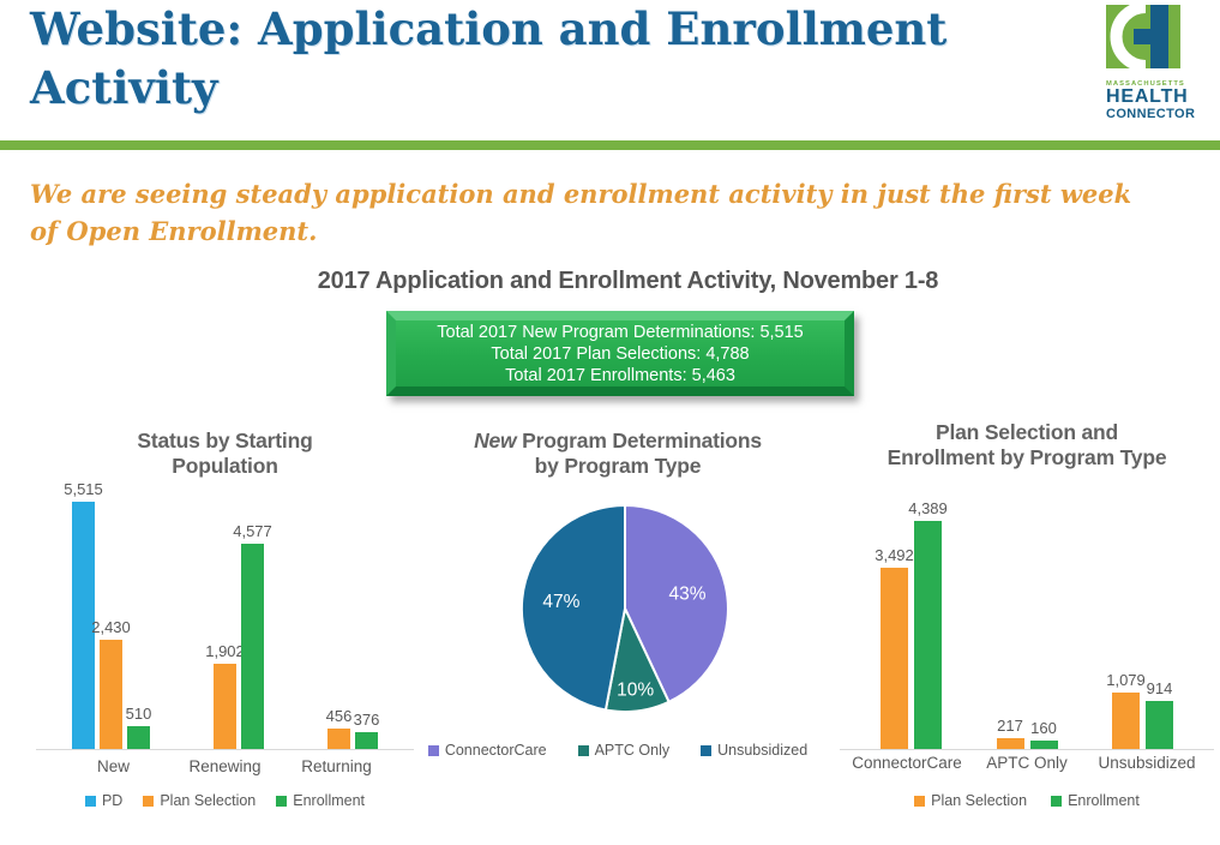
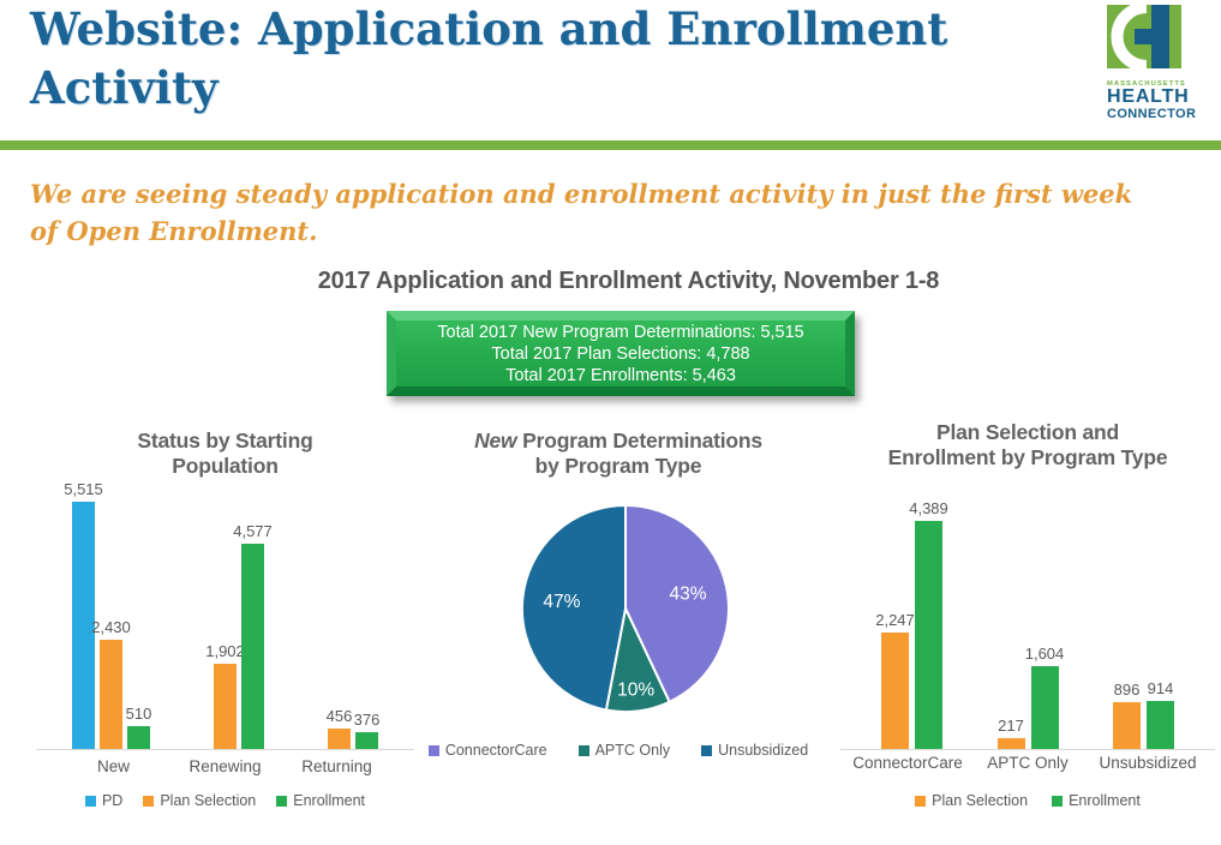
Plan Selection and Enrollment by Program Type/Plan Selection/ConnectorCare: 3,492 -> 2,247
Plan Selection and Enrollment by Program Type/Enrollment/APTC Only: 160 -> 1,604
Plan Selection and Enrollment by Program Type/Plan Selection/Unsubsidized: 1,079 -> 896
